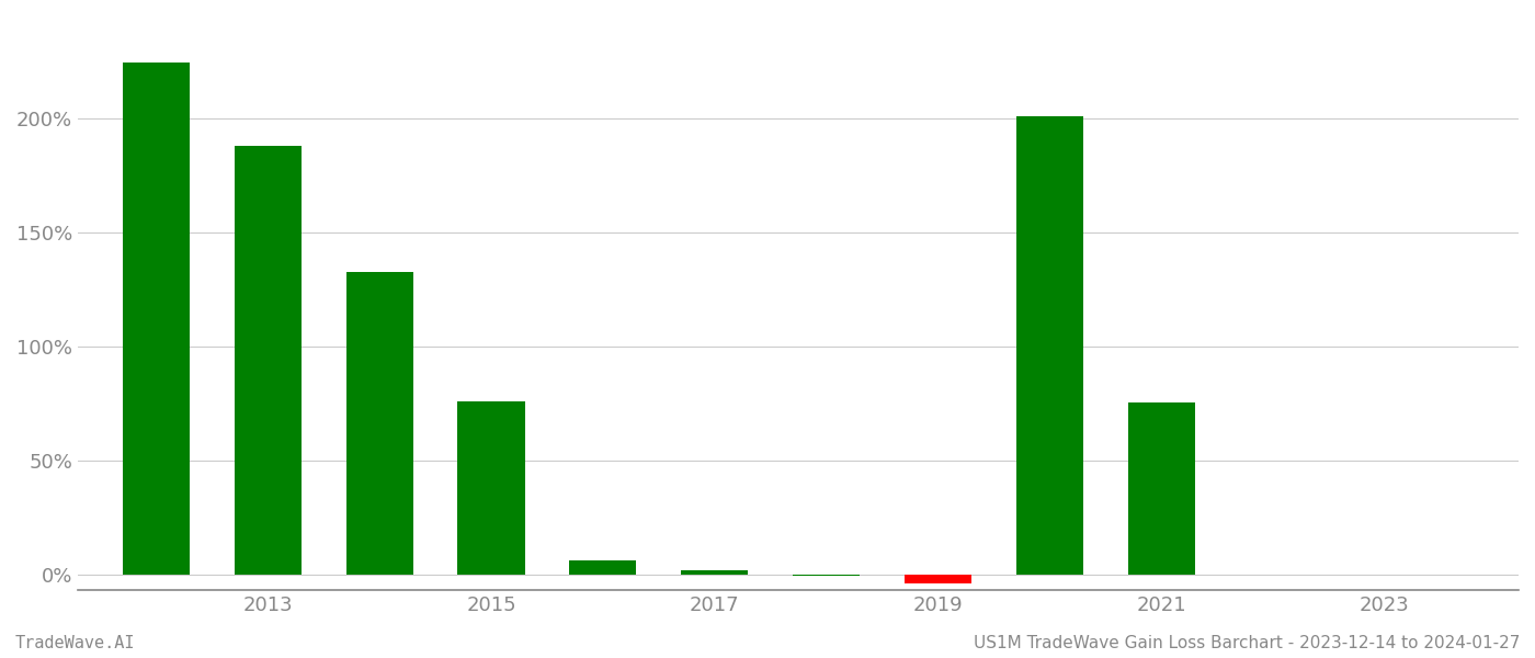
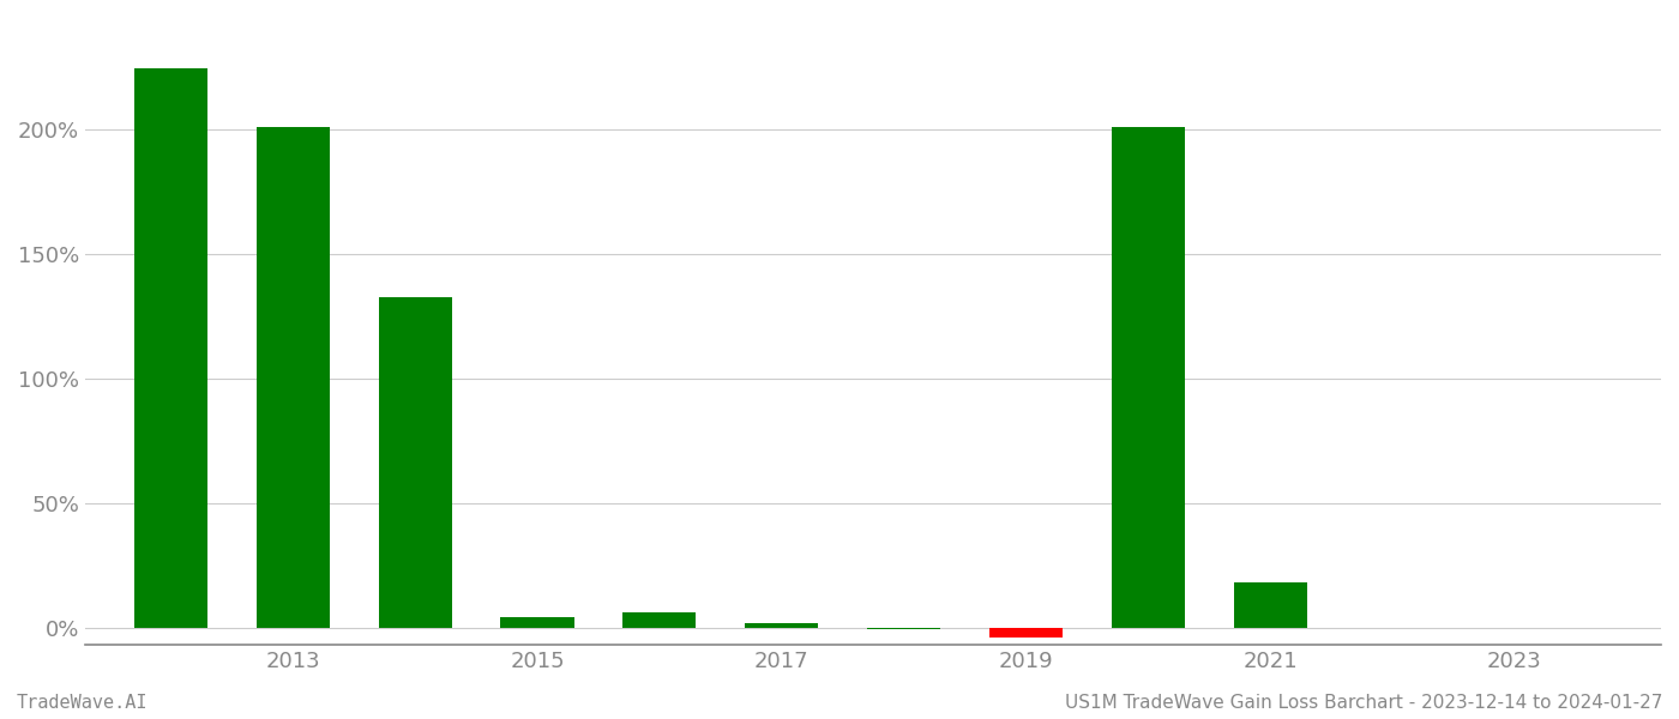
2013: 188.0% -> 201.0%
2015: 76.0% -> 4.0%
2021: 75.5% -> 18.0%
